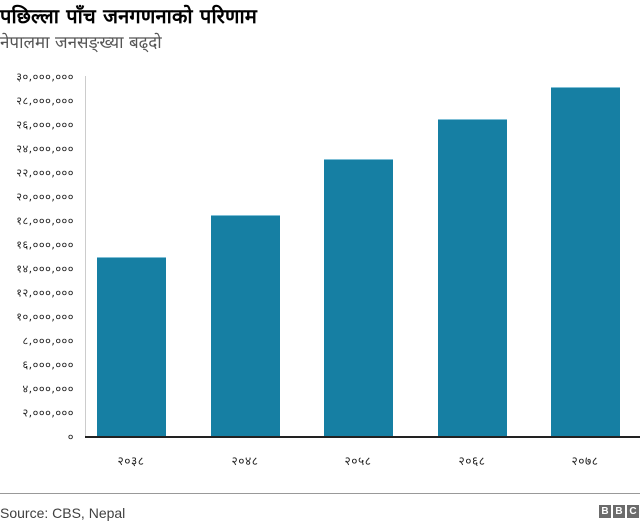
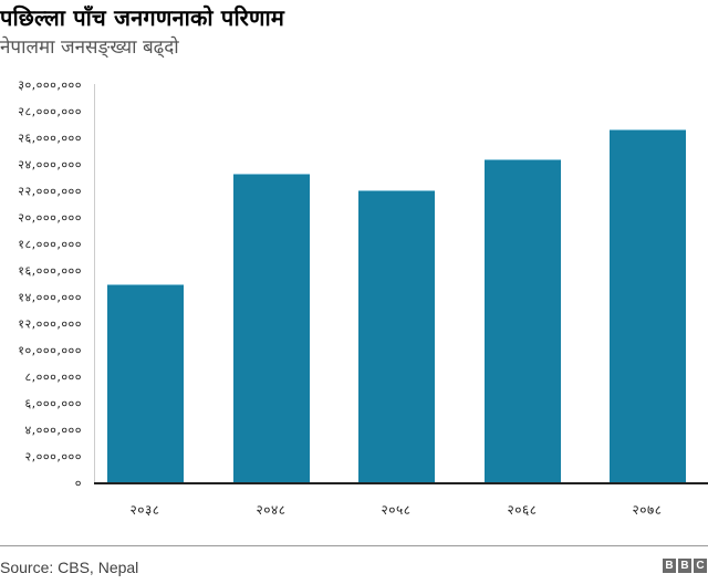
२०४८: 18500000 -> 23300000
२०५८: 23200000 -> 22100000
२०६८: 26500000 -> 24400000
२०७८: 29200000 -> 26700000
